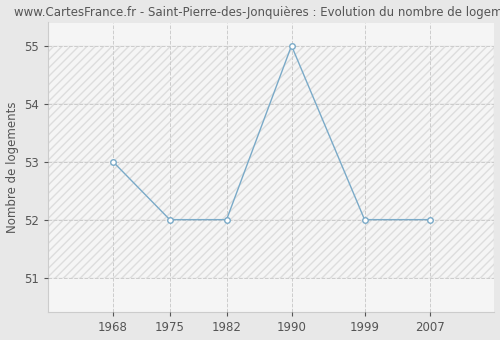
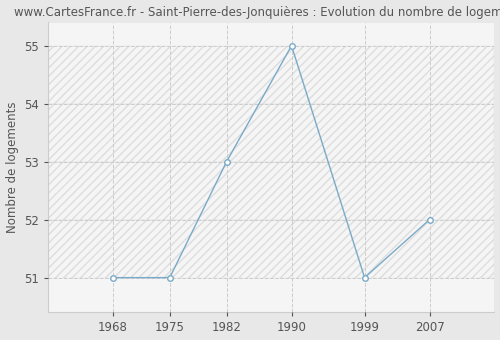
1968: 53 -> 51
1975: 52 -> 51
1982: 52 -> 53
1999: 52 -> 51
